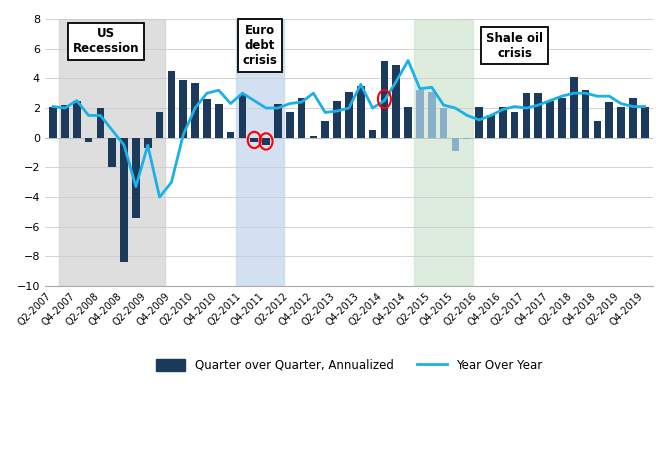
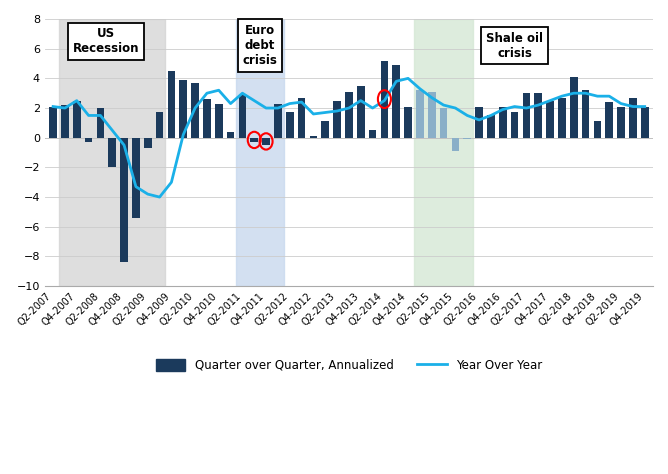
Year Over Year/Q2-2009: -0.5 -> -3.8
Year Over Year/Q4-2012: 3.0 -> 1.6
Year Over Year/Q4-2013: 3.6 -> 2.5
Year Over Year/Q4-2014: 5.2 -> 4.0
Year Over Year/Q2-2015: 3.4 -> 2.7
